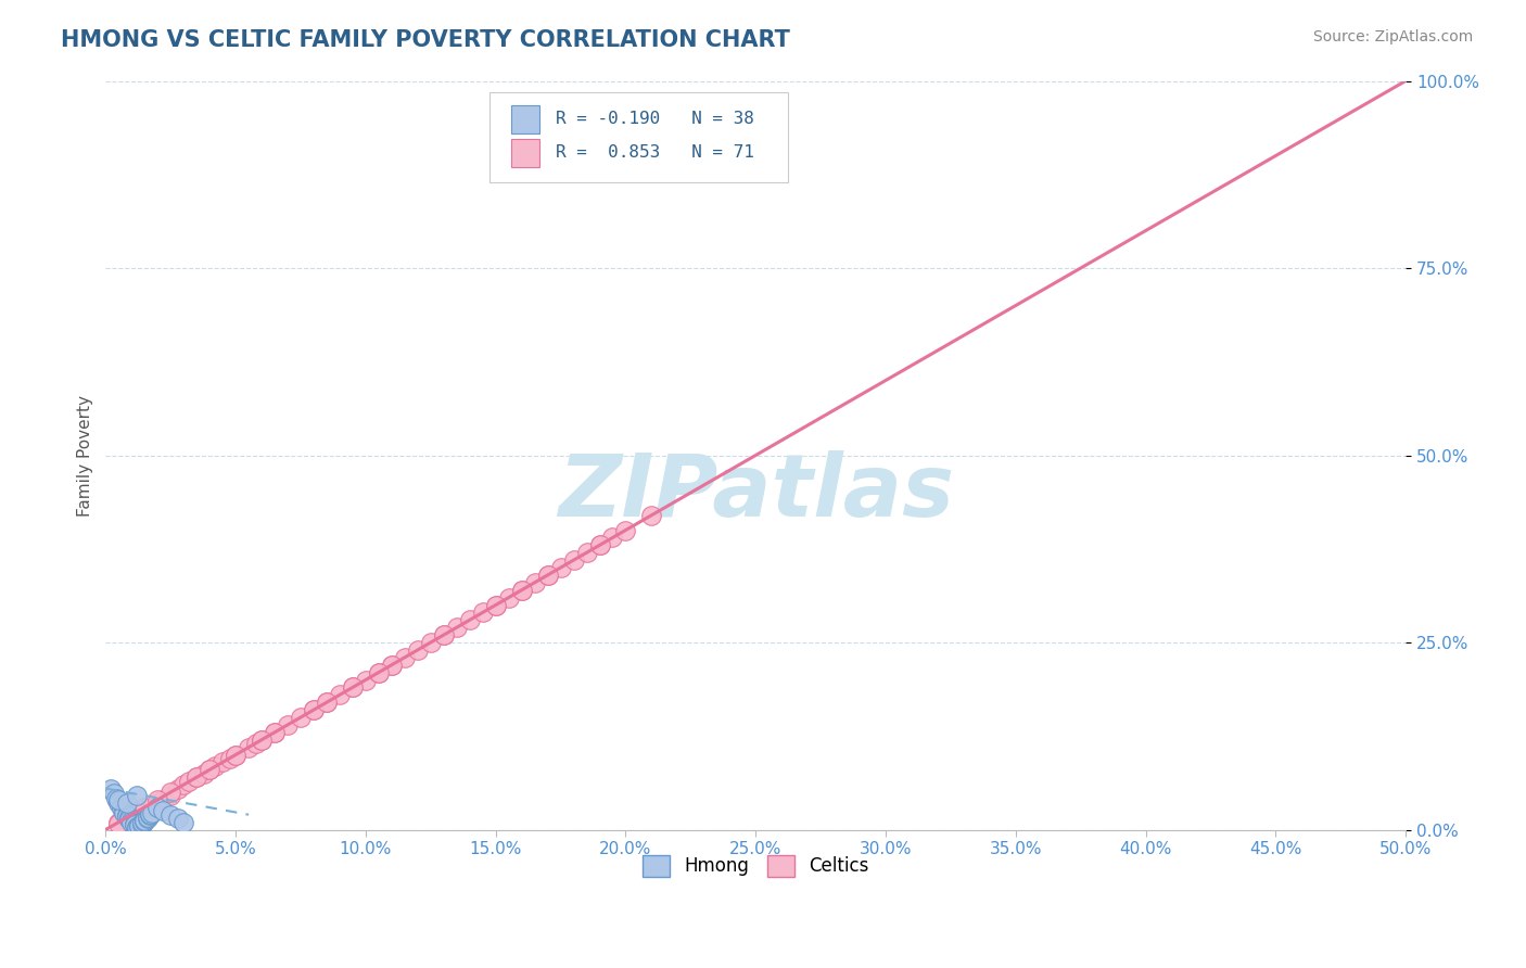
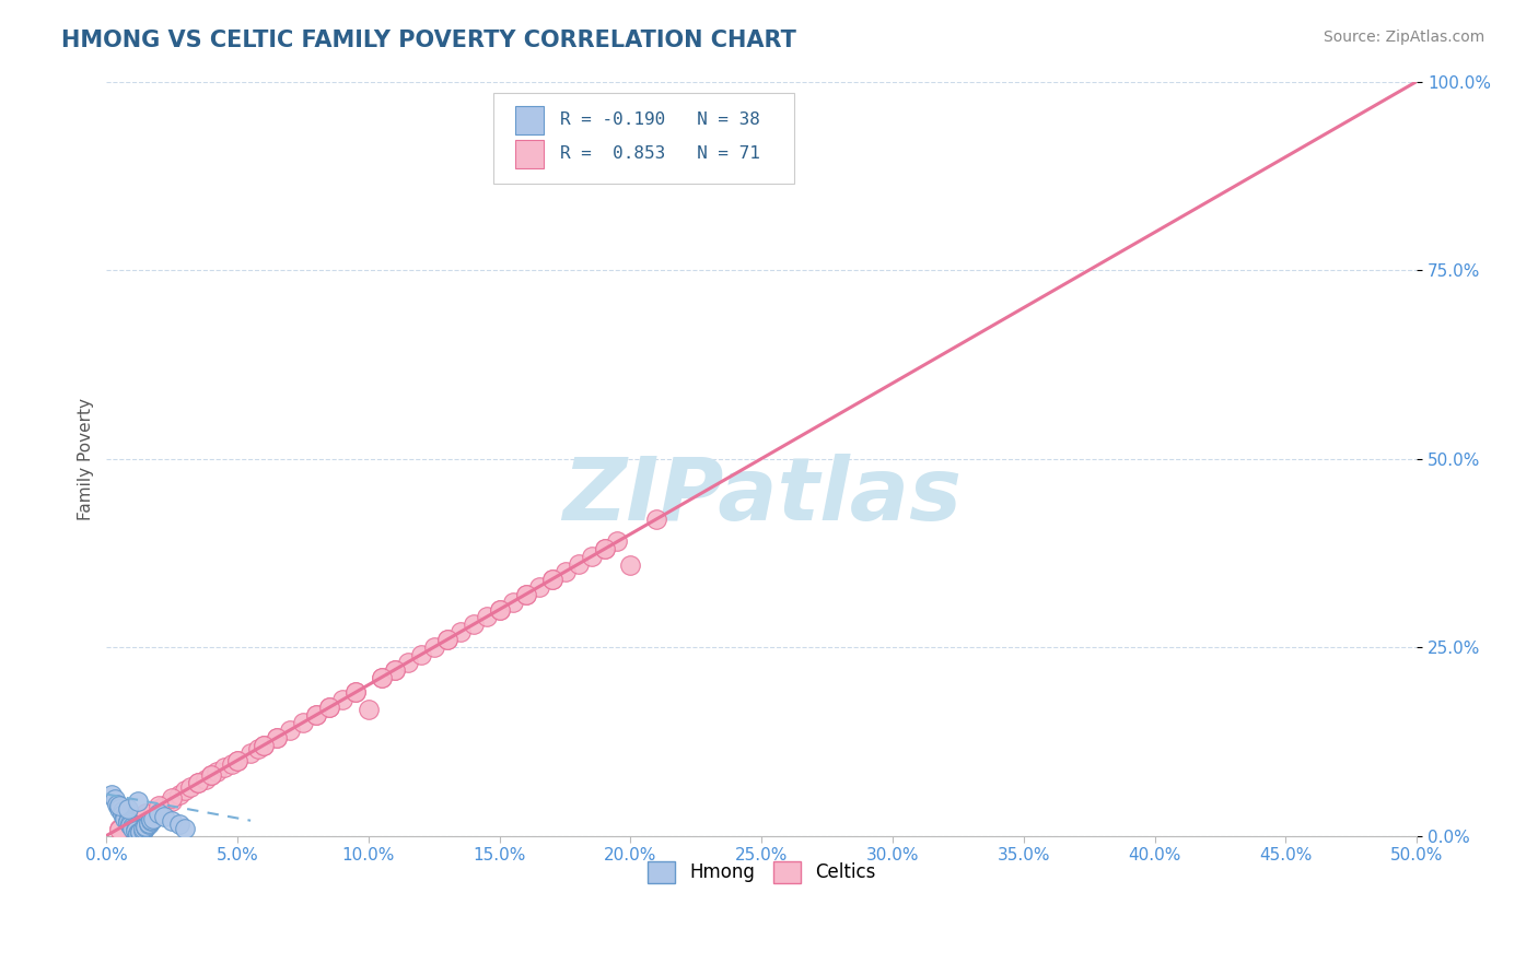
Celtics/10.0%: 20.0% -> 16.8%
Celtics/20.0%: 40.0% -> 35.8%
